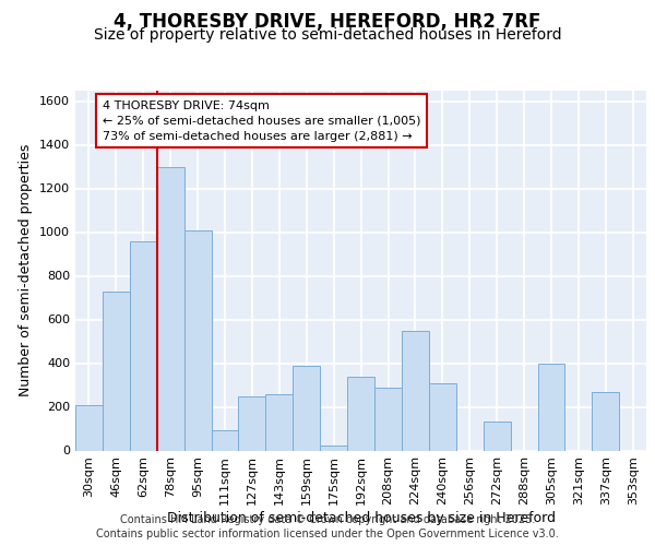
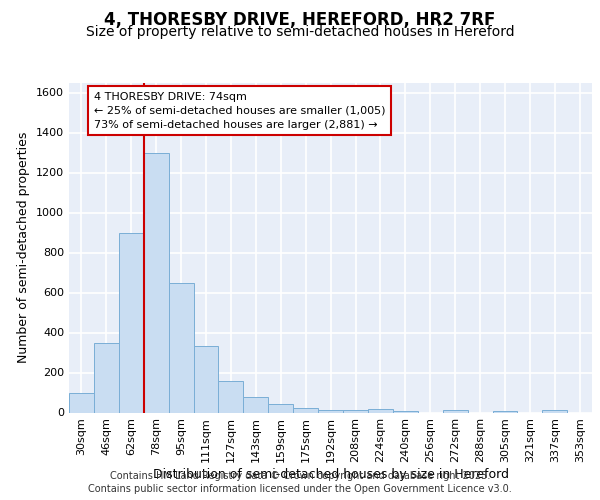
30sqm: 210 -> 100
46sqm: 730 -> 350
62sqm: 960 -> 900
95sqm: 1010 -> 650
111sqm: 95 -> 335
127sqm: 250 -> 160
143sqm: 260 -> 80
159sqm: 390 -> 45
192sqm: 340 -> 15
208sqm: 290 -> 12
224sqm: 550 -> 20
240sqm: 310 -> 8
272sqm: 135 -> 15
305sqm: 400 -> 8
337sqm: 270 -> 12
